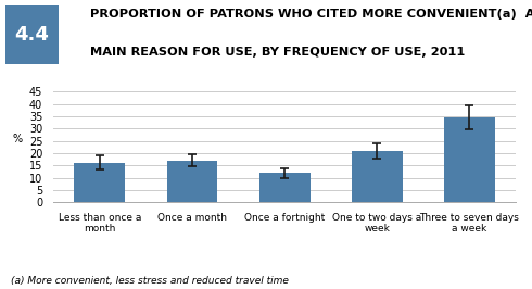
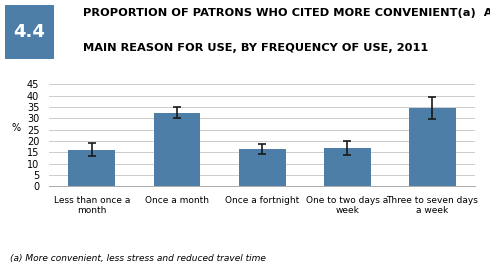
Once a month: 17.0 -> 32.5
Once a fortnight: 11.8 -> 16.5
One to two days a week: 20.8 -> 17.0
